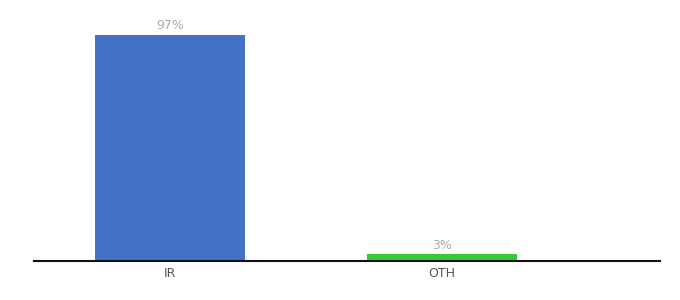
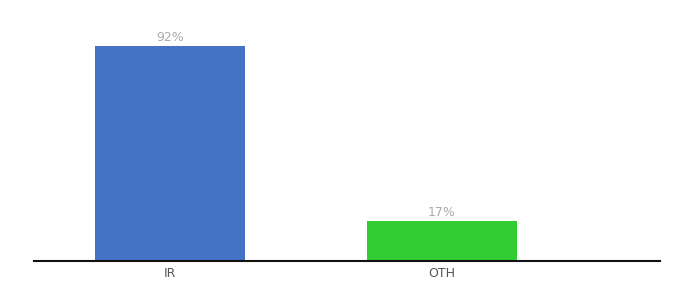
IR: 97% -> 92%
OTH: 3% -> 17%
